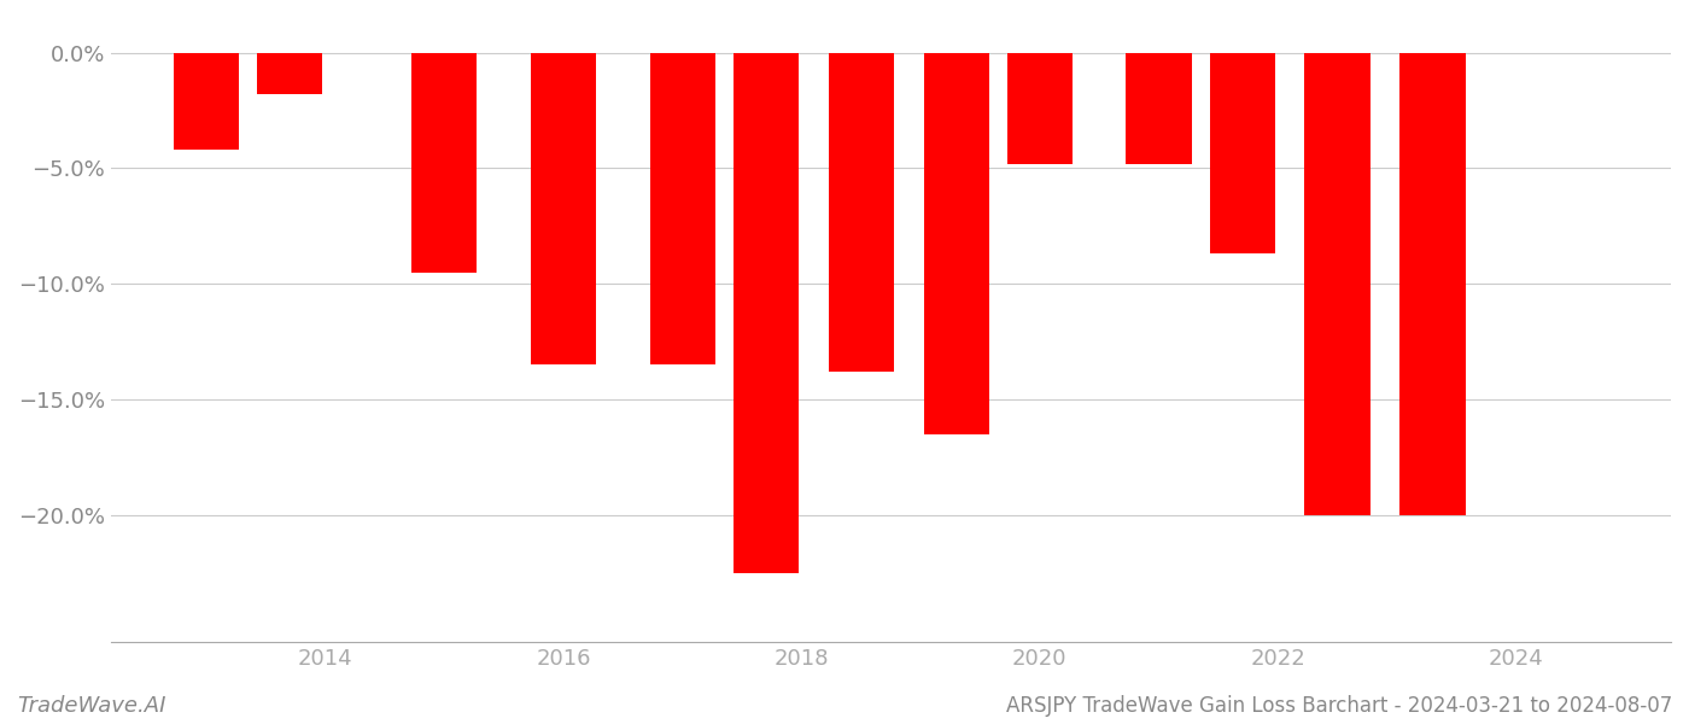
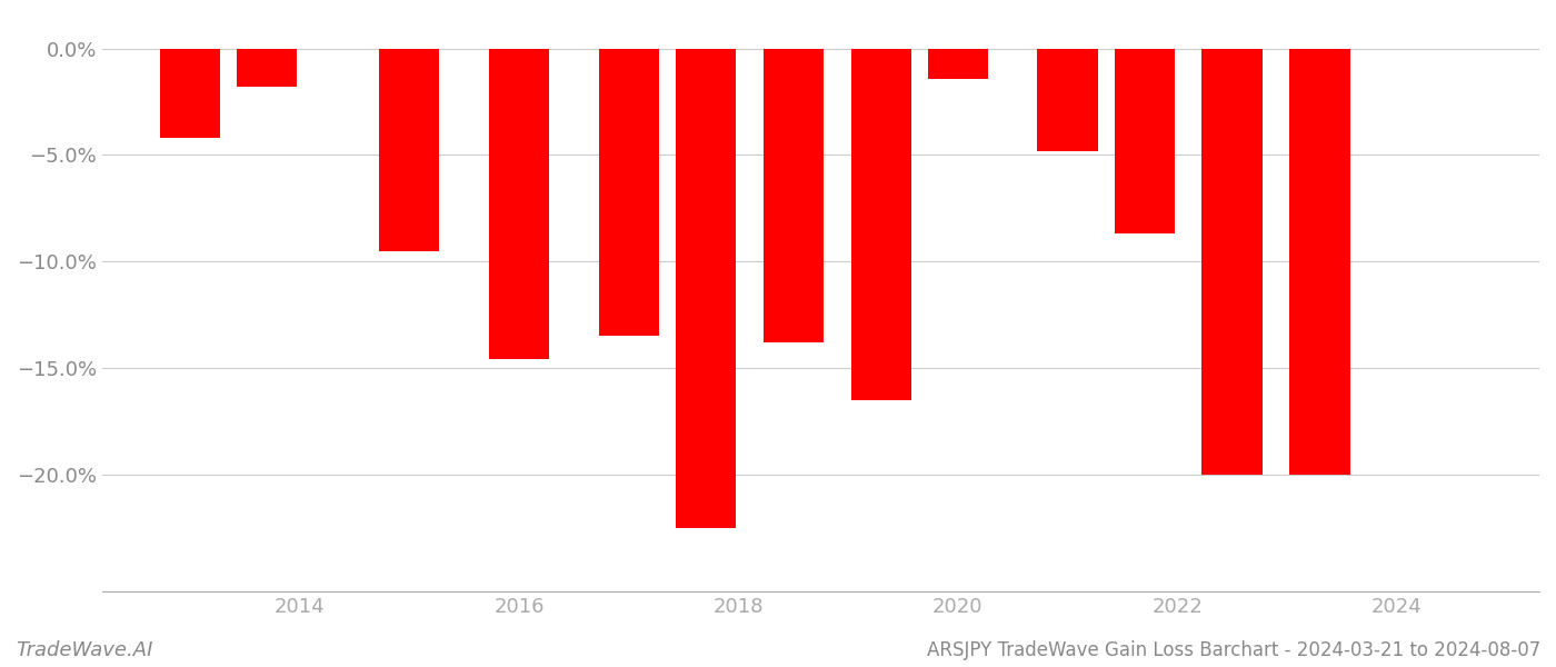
2016: -13.5% -> -14.6%
2020: -4.8% -> -1.4%
